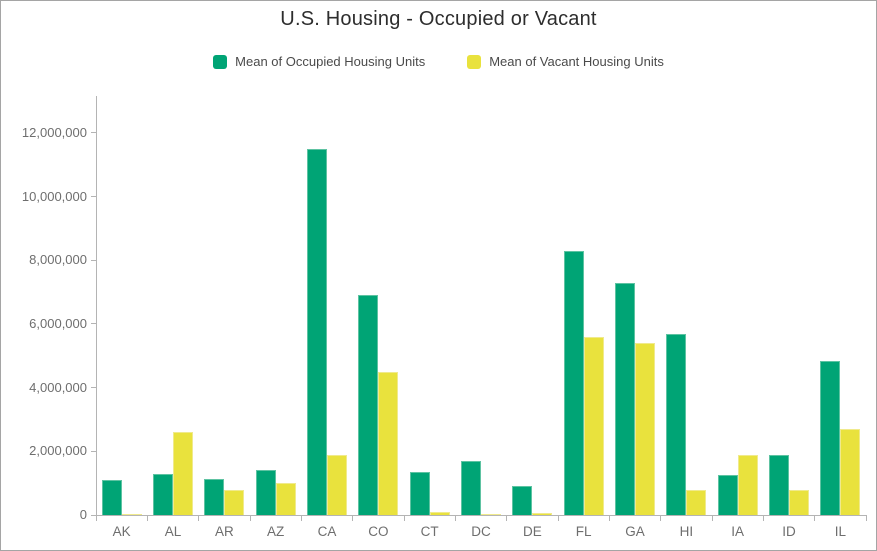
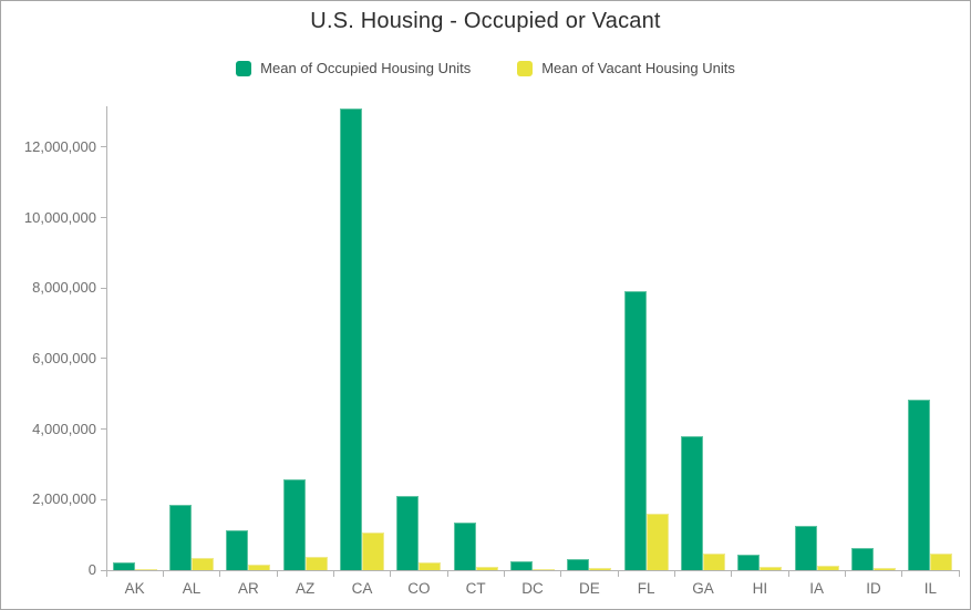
Mean of Occupied Housing Units/AK: 1100000 -> 200000
Mean of Occupied Housing Units/AL: 1300000 -> 1800000
Mean of Vacant Housing Units/AL: 2600000 -> 400000
Mean of Vacant Housing Units/AR: 800000 -> 200000
Mean of Occupied Housing Units/AZ: 1400000 -> 2600000
Mean of Vacant Housing Units/AZ: 1000000 -> 400000
Mean of Occupied Housing Units/CA: 11500000 -> 13100000
Mean of Vacant Housing Units/CA: 1900000 -> 1100000
Mean of Occupied Housing Units/CO: 6900000 -> 2100000
Mean of Vacant Housing Units/CO: 4500000 -> 200000
Mean of Occupied Housing Units/DC: 1700000 -> 300000
Mean of Occupied Housing Units/DE: 900000 -> 300000
Mean of Occupied Housing Units/FL: 8300000 -> 7900000
Mean of Vacant Housing Units/FL: 5600000 -> 1600000
Mean of Occupied Housing Units/GA: 7300000 -> 3800000
Mean of Vacant Housing Units/GA: 5400000 -> 500000
Mean of Occupied Housing Units/HI: 5700000 -> 400000
Mean of Vacant Housing Units/HI: 800000 -> 100000
Mean of Vacant Housing Units/IA: 1900000 -> 100000
Mean of Occupied Housing Units/ID: 1900000 -> 600000
Mean of Vacant Housing Units/ID: 800000 -> 100000
Mean of Vacant Housing Units/IL: 2700000 -> 500000
